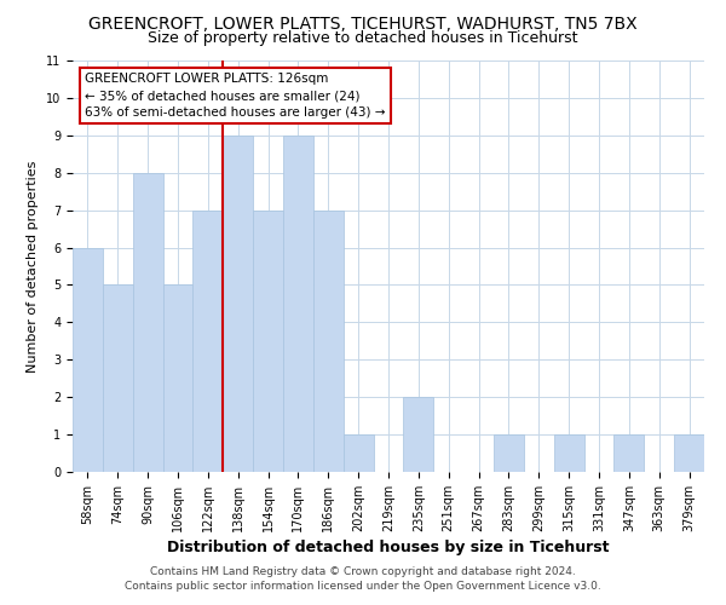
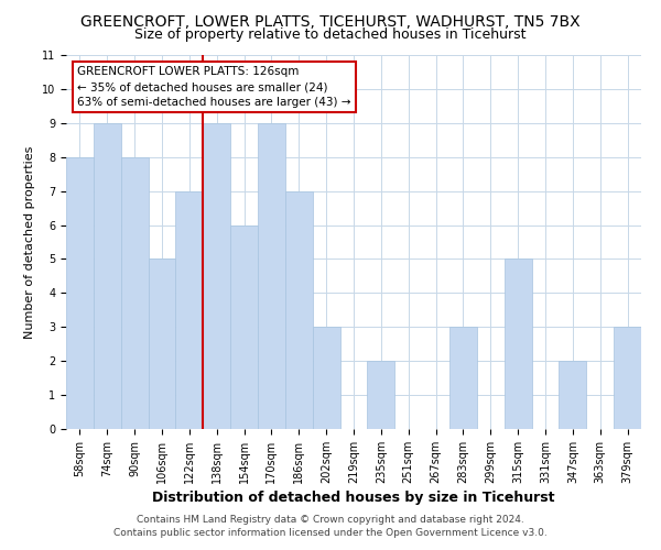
58sqm: 6 -> 8
74sqm: 5 -> 9
154sqm: 7 -> 6
202sqm: 1 -> 3
283sqm: 1 -> 3
315sqm: 1 -> 5
347sqm: 1 -> 2
379sqm: 1 -> 3
